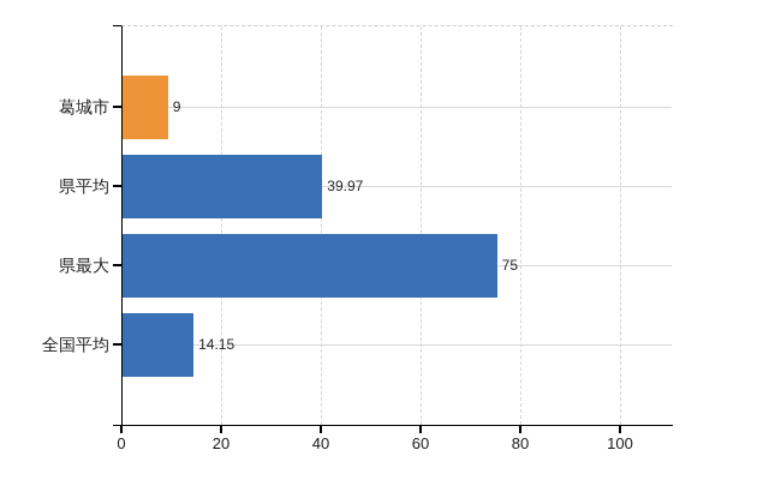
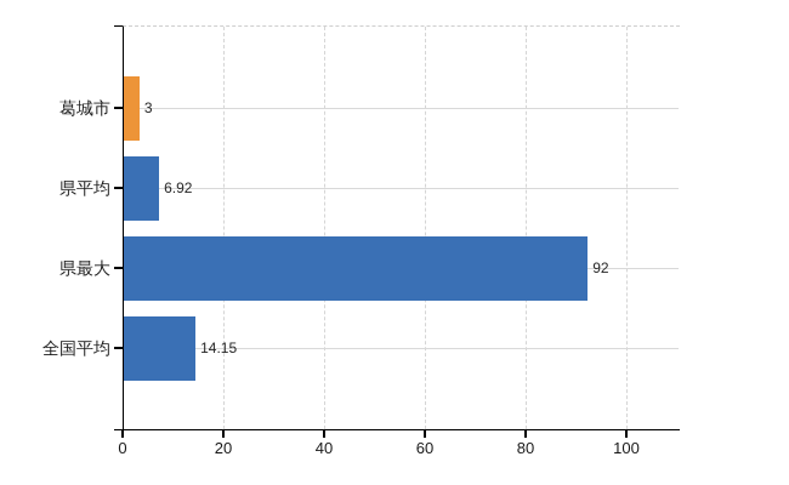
葛城市: 9 -> 3
県平均: 39.97 -> 6.92
県最大: 75 -> 92
